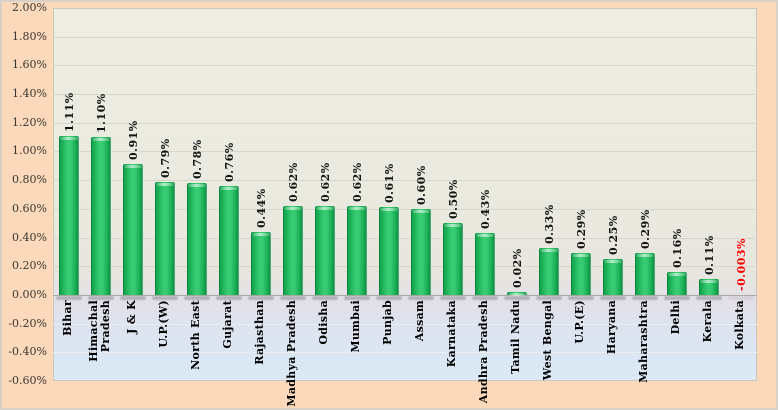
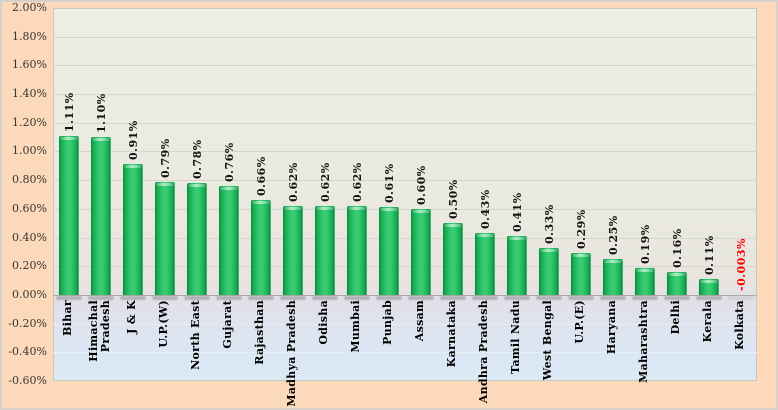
Rajasthan: 0.44% -> 0.66%
Tamil Nadu: 0.02% -> 0.41%
Maharashtra: 0.29% -> 0.19%
